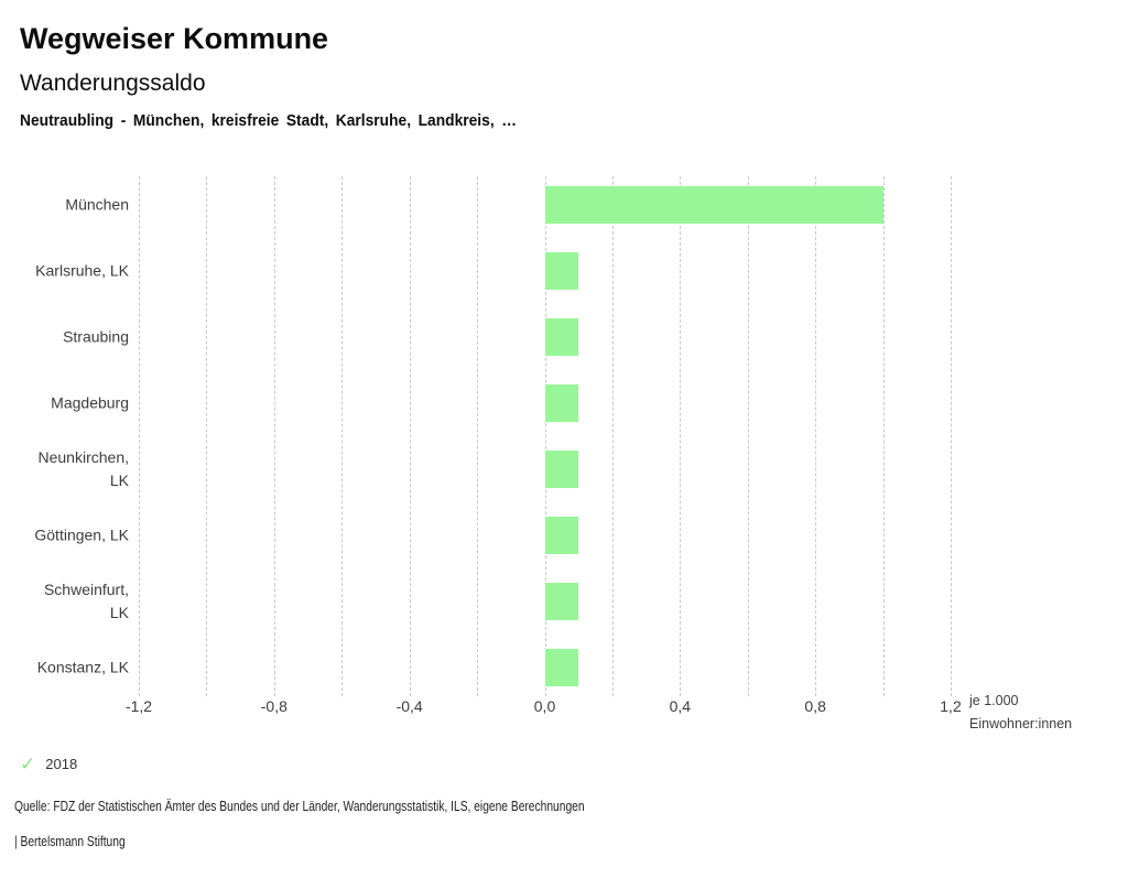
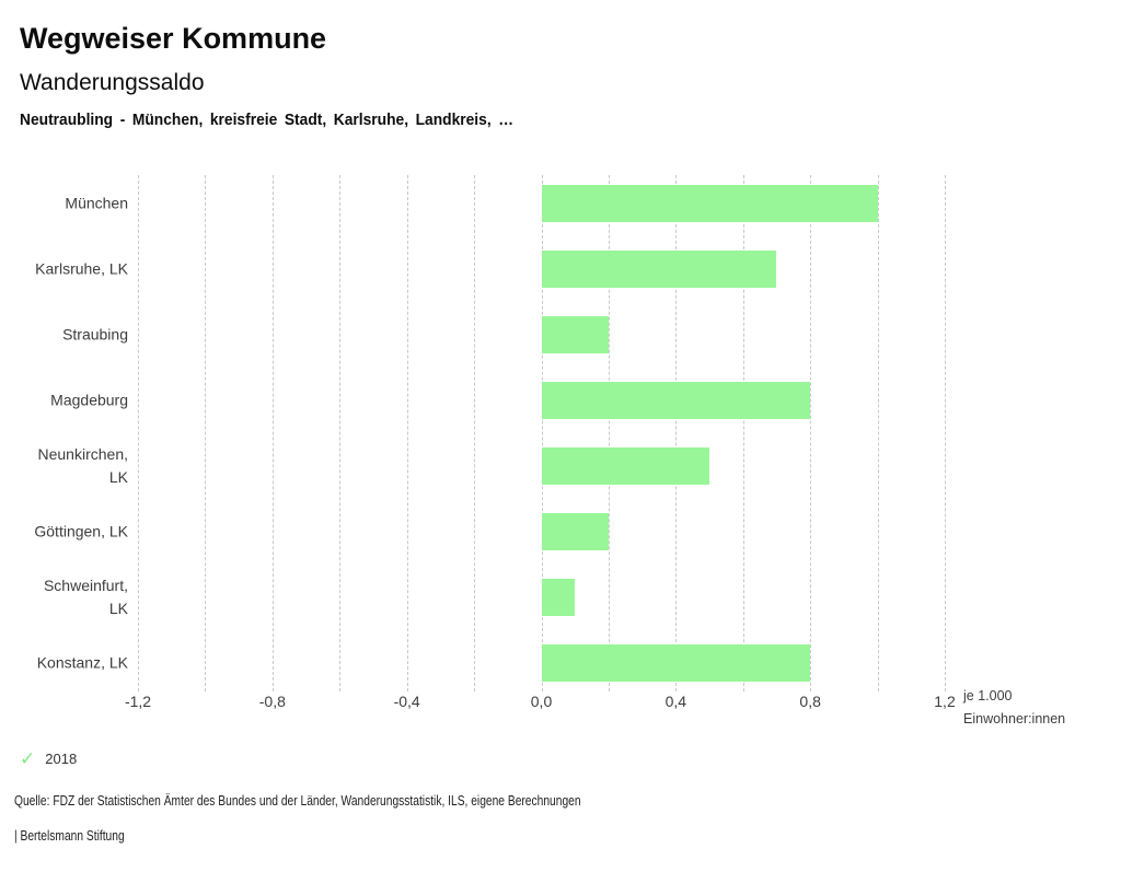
Karlsruhe, LK: 0,1 -> 0,7
Straubing: 0,1 -> 0,2
Magdeburg: 0,1 -> 0,8
Neunkirchen, LK: 0,1 -> 0,5
Göttingen, LK: 0,1 -> 0,2
Konstanz, LK: 0,1 -> 0,8
